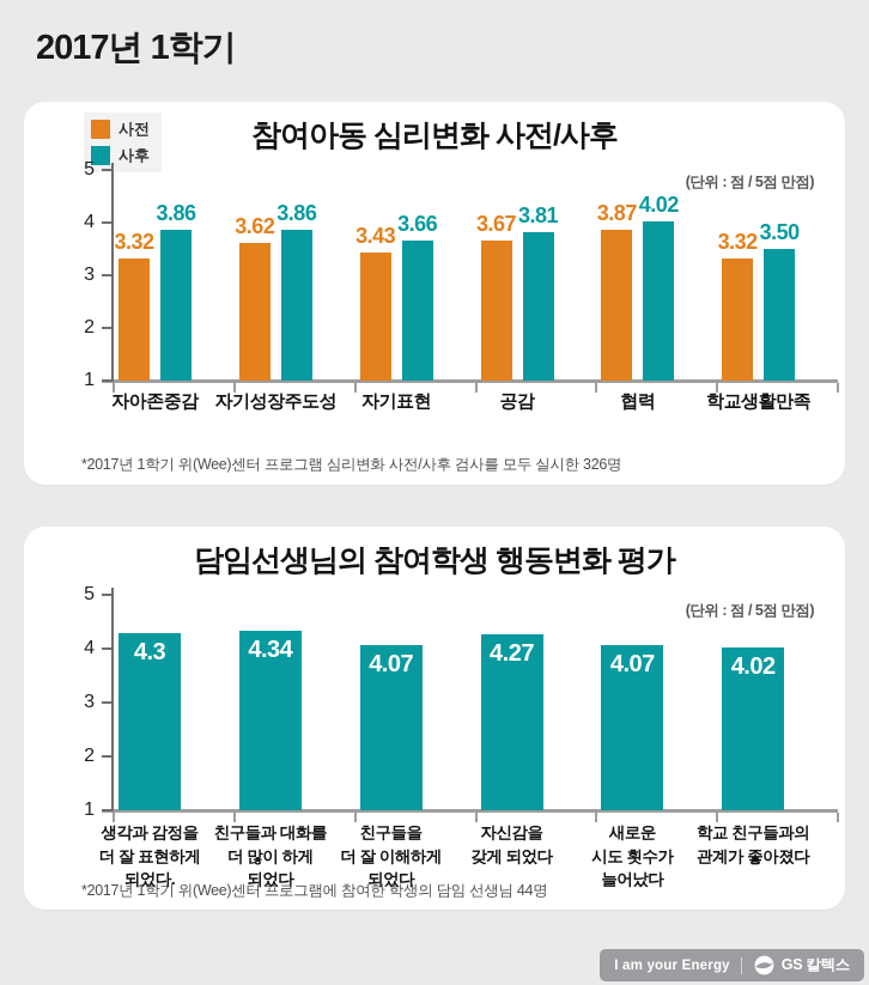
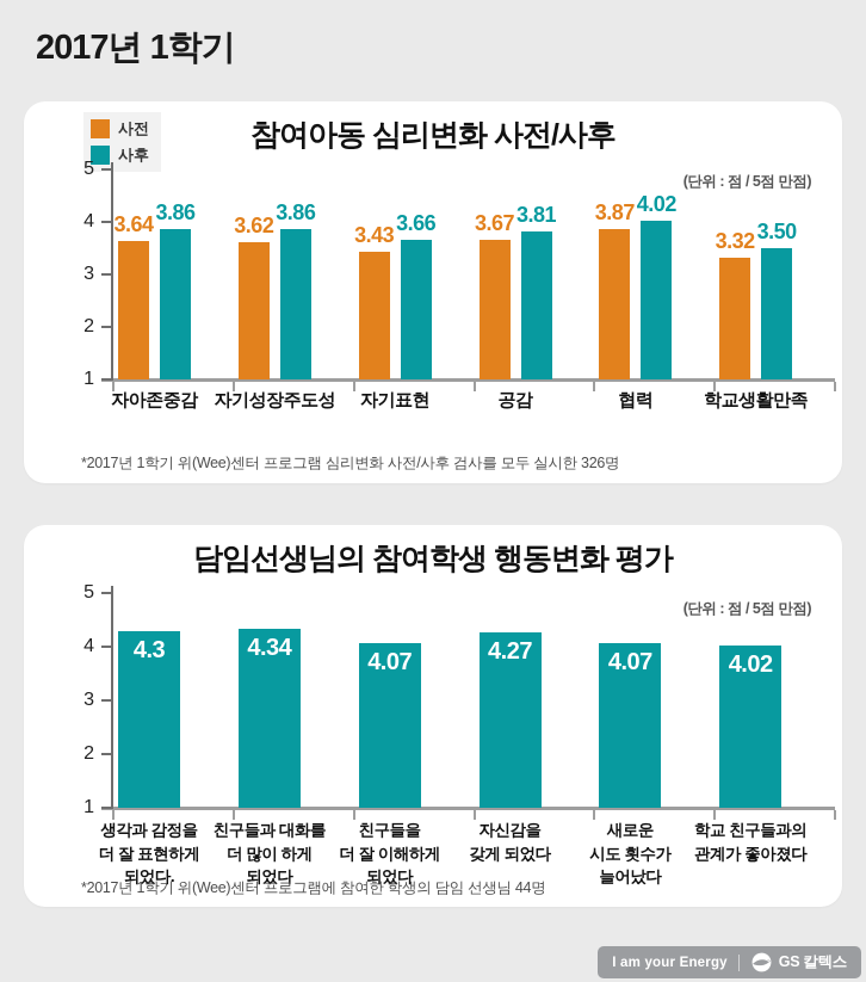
참여아동 심리변화 사전/사후/사전/자아존중감: 3.32 -> 3.64
